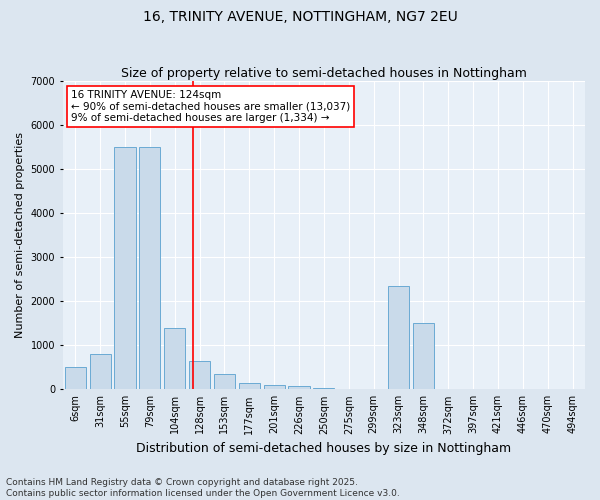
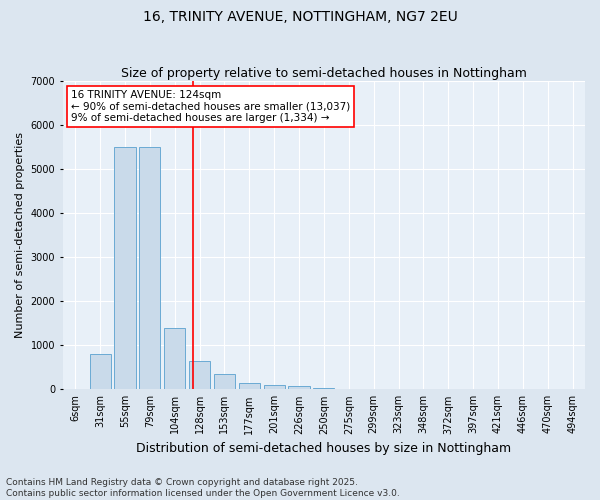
6sqm: 500 -> 0
323sqm: 2350 -> 0
348sqm: 1500 -> 0
